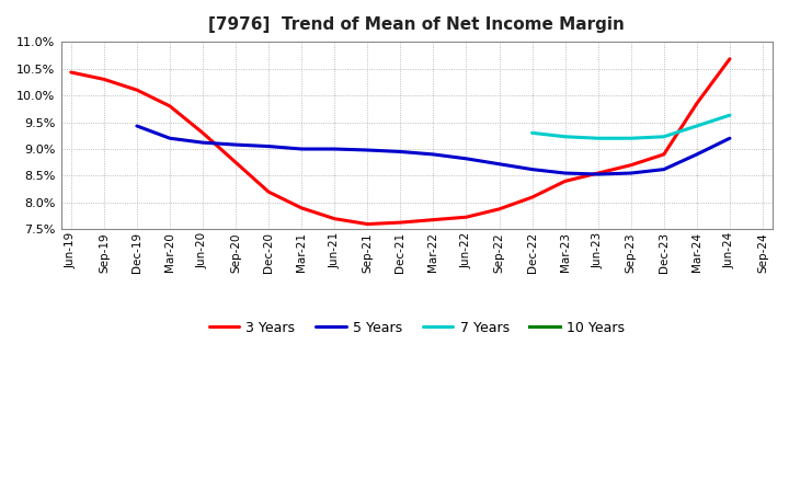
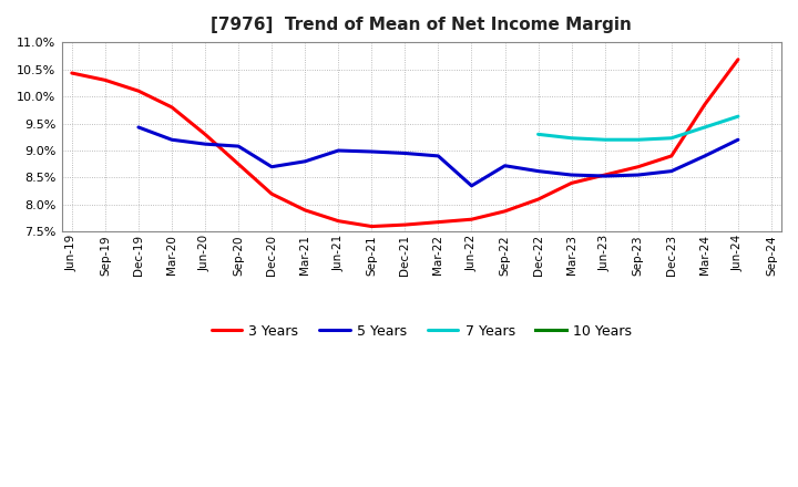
5 Years/Dec-20: 9.05% -> 8.70%
5 Years/Mar-21: 9.00% -> 8.80%
5 Years/Jun-22: 8.82% -> 8.35%
